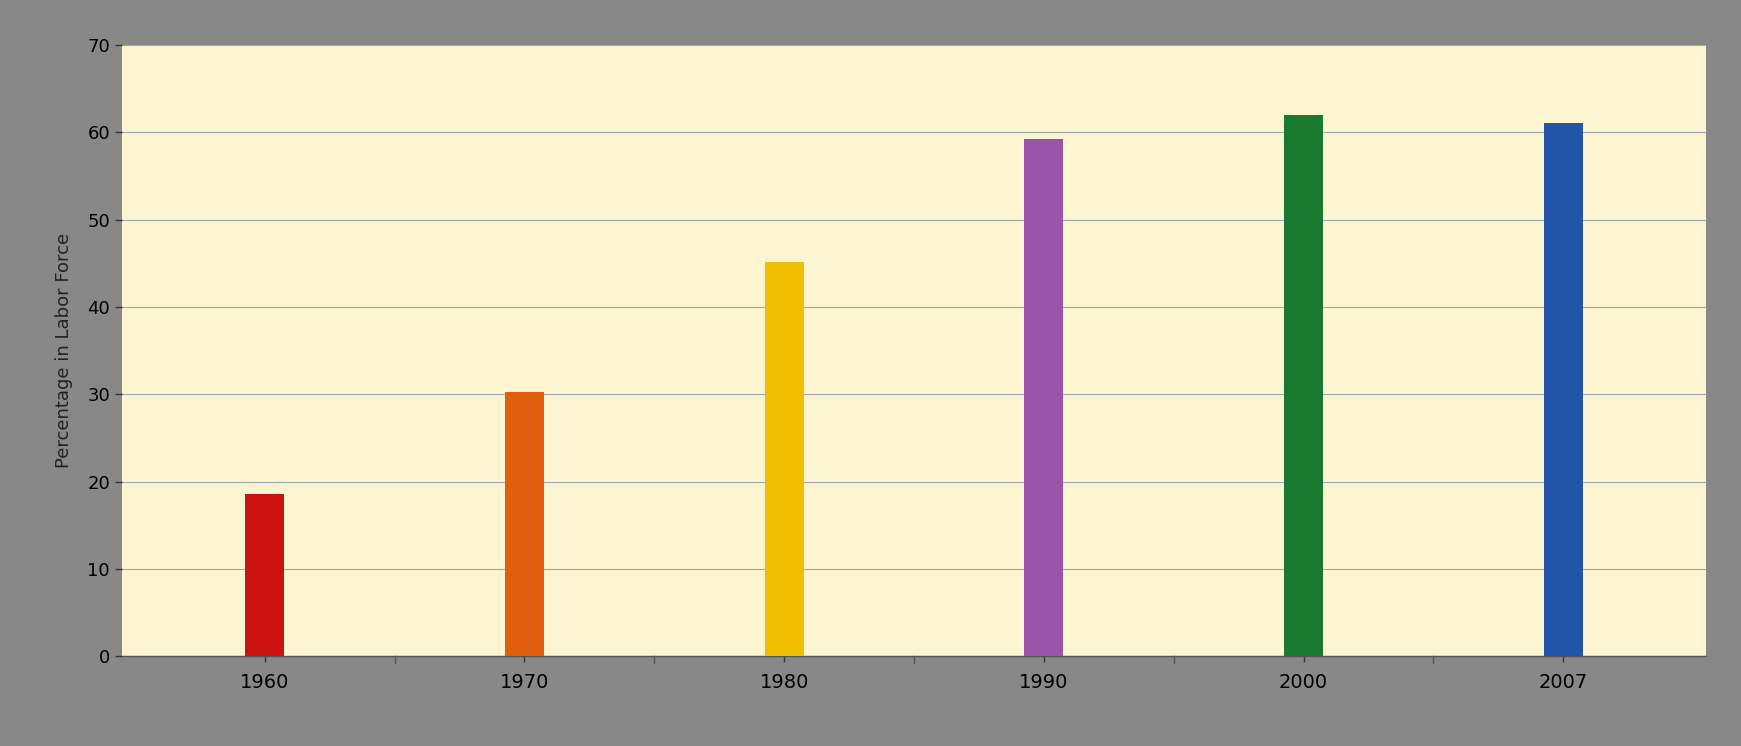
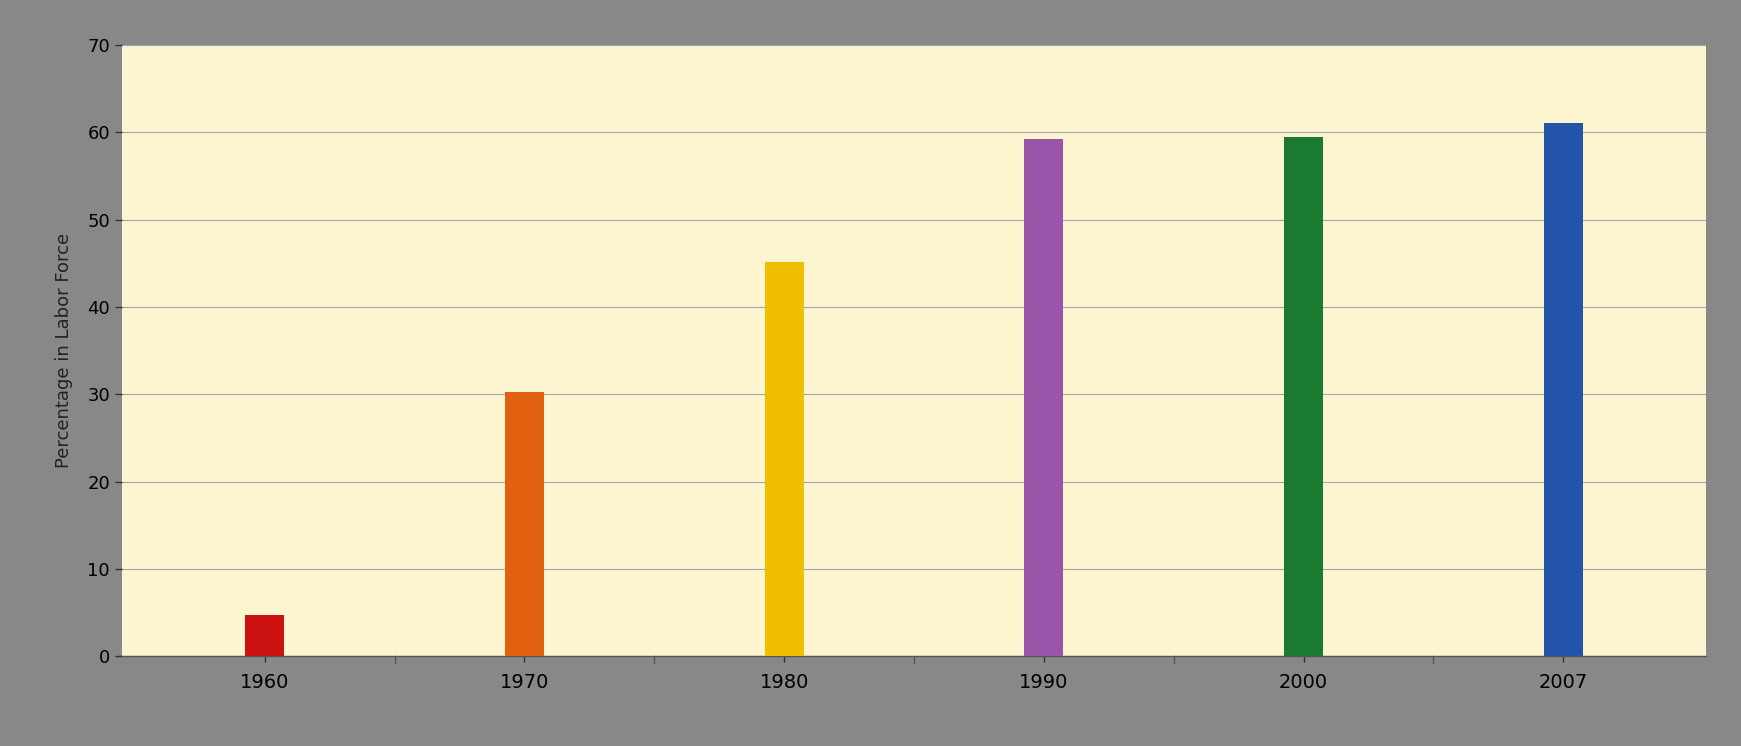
1960: 18.6 -> 4.8
2000: 62.0 -> 59.4
